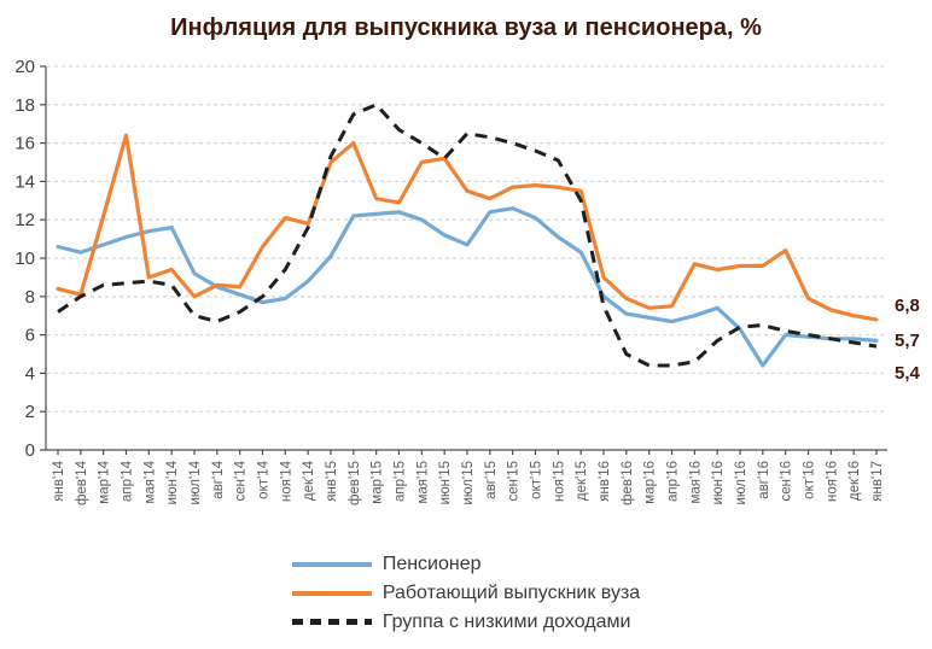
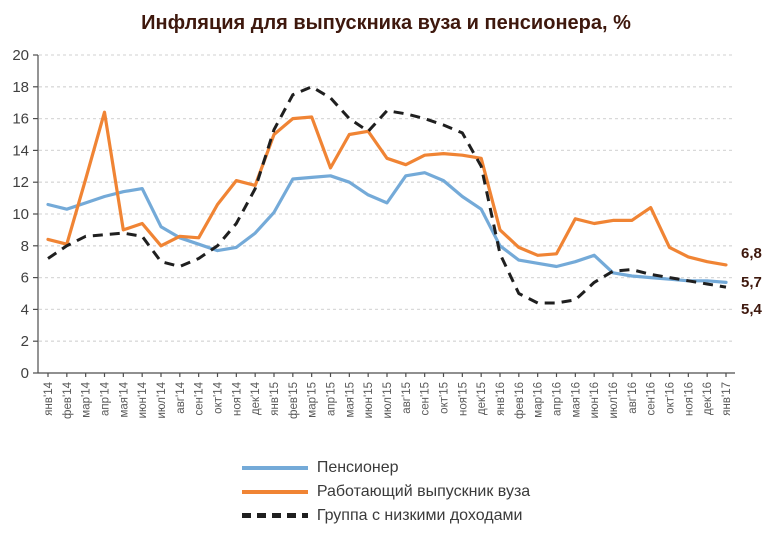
Работающий выпускник вуза/мар'15: 13.1 -> 16.1
Группа с низкими доходами/апр'15: 16.7 -> 17.3
Пенсионер/авг'16: 4.4 -> 6.1
